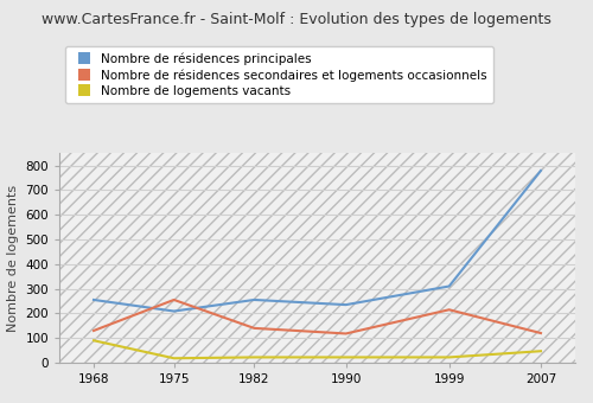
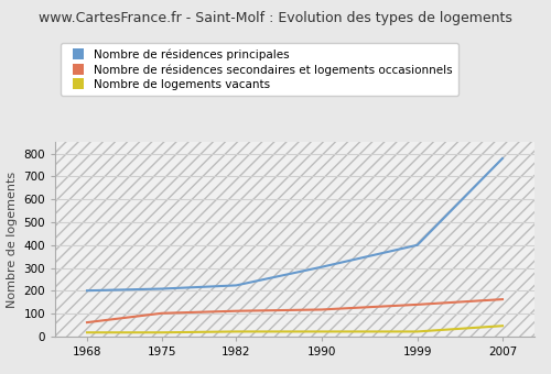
Nombre de résidences principales/1968: 255 -> 201
Nombre de résidences secondaires et logements occasionnels/1968: 130 -> 62
Nombre de logements vacants/1968: 90 -> 18
Nombre de résidences secondaires et logements occasionnels/1975: 255 -> 102
Nombre de résidences principales/1982: 255 -> 224
Nombre de résidences secondaires et logements occasionnels/1982: 140 -> 112
Nombre de résidences principales/1990: 235 -> 304
Nombre de résidences principales/1999: 310 -> 400
Nombre de résidences secondaires et logements occasionnels/1999: 215 -> 140
Nombre de résidences secondaires et logements occasionnels/2007: 120 -> 163
